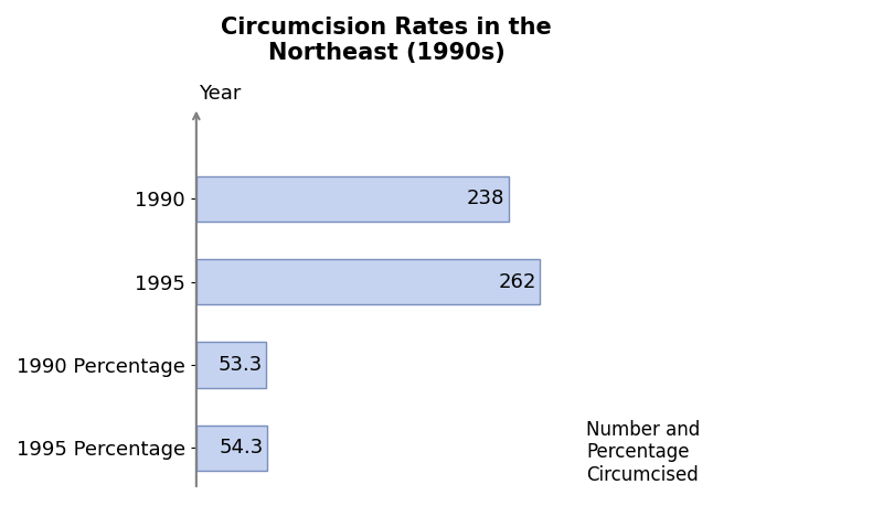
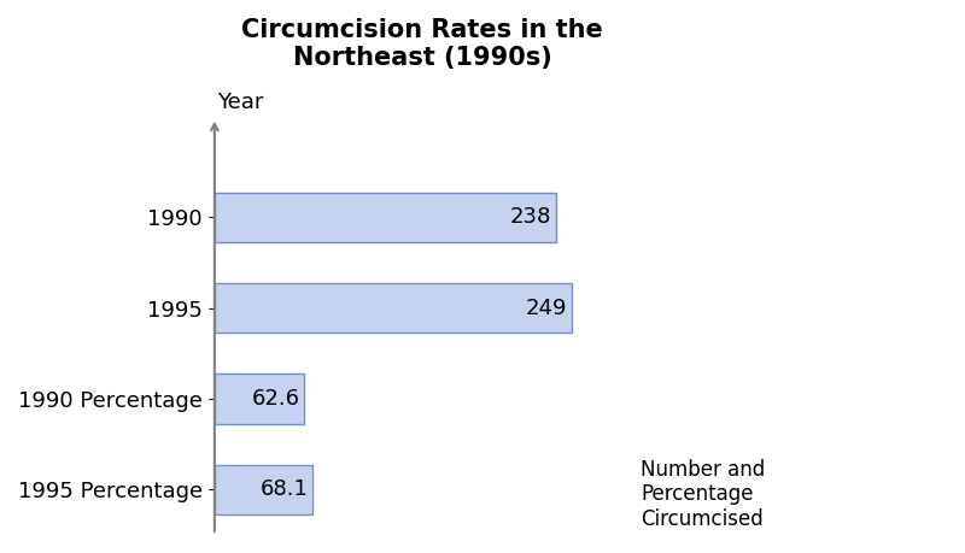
1995: 262 -> 249
1990 Percentage: 53.3 -> 62.6
1995 Percentage: 54.3 -> 68.1
